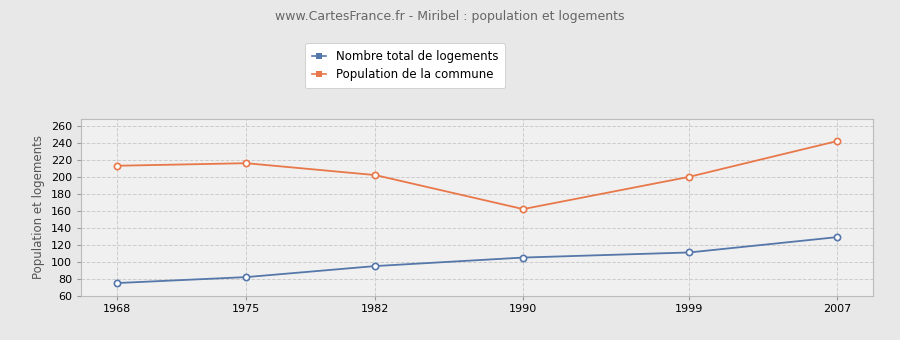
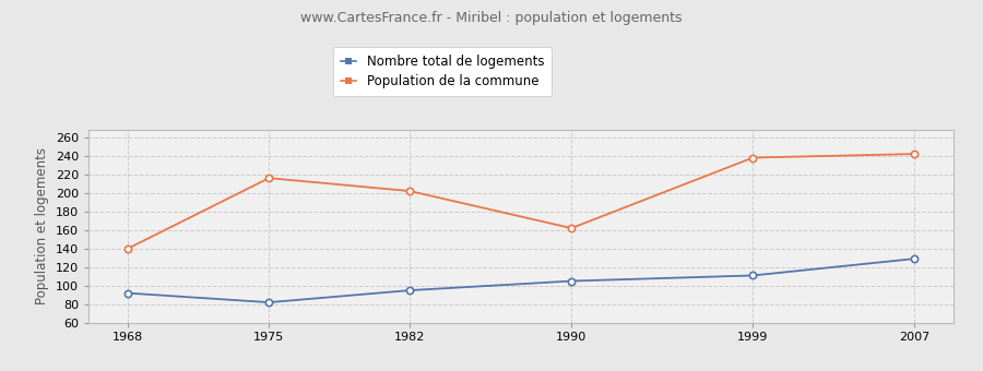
Nombre total de logements/1968: 75 -> 92
Population de la commune/1968: 213 -> 140
Population de la commune/1999: 200 -> 238
